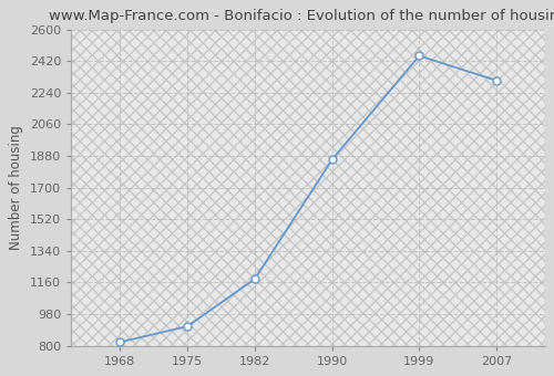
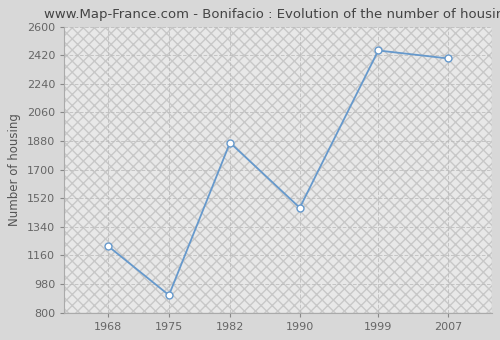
1968: 820 -> 1220
1982: 1180 -> 1870
1990: 1860 -> 1460
2007: 2310 -> 2400
